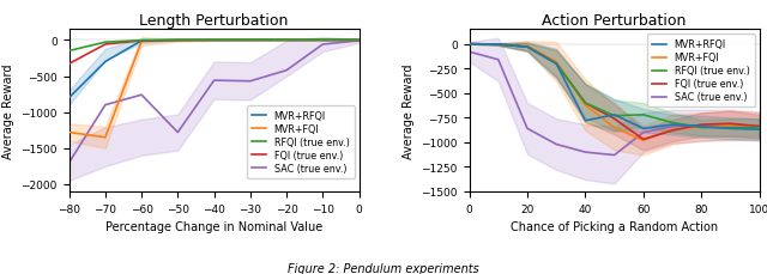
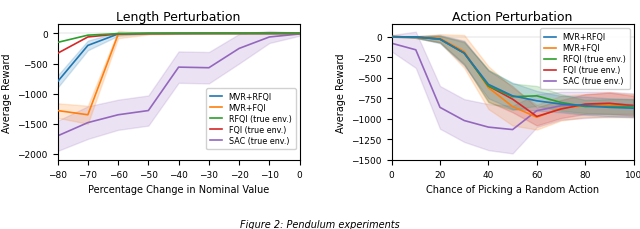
Length Perturbation/MVR+RFQI/−70: -300 -> -200
Length Perturbation/SAC (true env.)/−70: -900 -> -1480
Length Perturbation/SAC (true env.)/−60: -760 -> -1350
Length Perturbation/SAC (true env.)/−20: -420 -> -250
Action Perturbation/MVR+RFQI/40: -780 -> -580
Action Perturbation/MVR+RFQI/60: -860 -> -780
